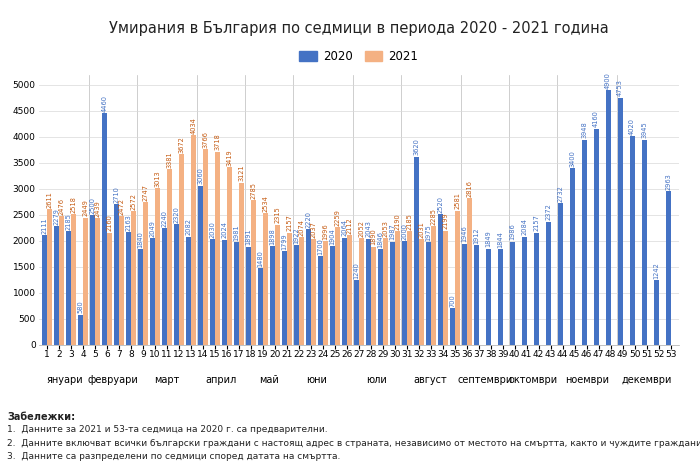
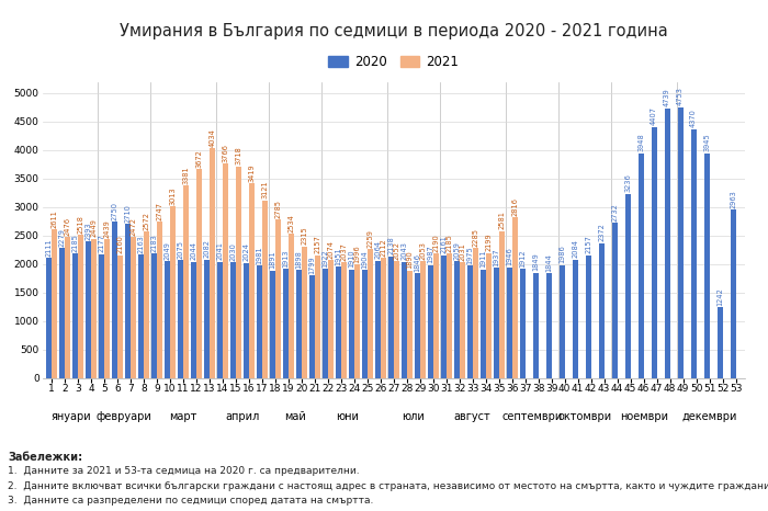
2020/4: 580 -> 2390
2020/5: 2500 -> 2180
2020/6: 4460 -> 2750
2020/9: 1840 -> 2180
2020/11: 2240 -> 2080
2020/12: 2320 -> 2040
2020/14: 3060 -> 2040
2020/19: 1480 -> 1910
2020/23: 2220 -> 1950
2020/24: 1700 -> 1910
2020/27: 1240 -> 2140
2020/31: 2000 -> 2160
2020/32: 3620 -> 2060
2020/34: 2520 -> 1910
2020/35: 700 -> 1940
2020/45: 3400 -> 3240
2020/47: 4160 -> 4410
2020/48: 4900 -> 4740
2020/50: 4020 -> 4370
